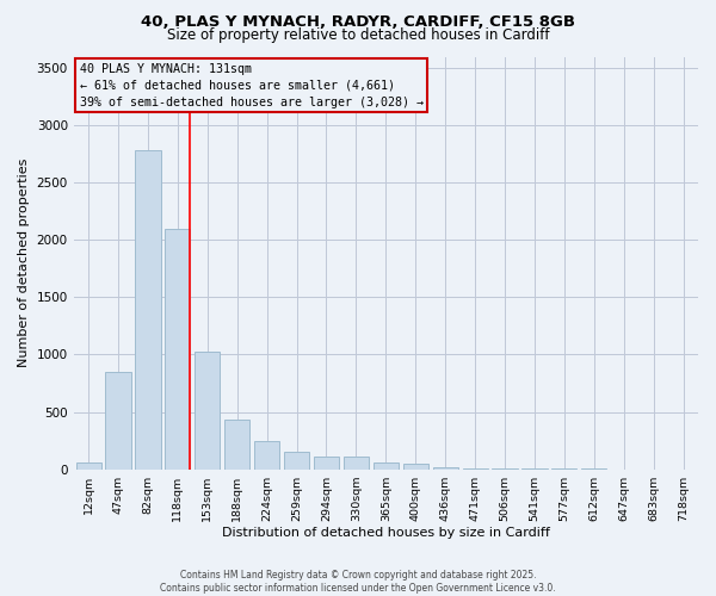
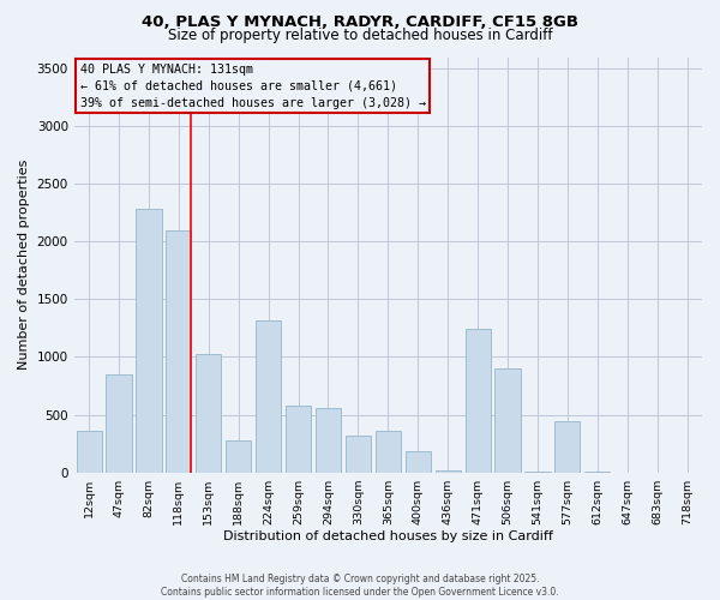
12sqm: 60 -> 360
82sqm: 2780 -> 2280
188sqm: 430 -> 280
224sqm: 250 -> 1320
259sqm: 160 -> 580
294sqm: 100 -> 560
330sqm: 100 -> 320
365sqm: 60 -> 360
400sqm: 50 -> 180
471sqm: 0 -> 1240
506sqm: 0 -> 900
577sqm: 0 -> 440
